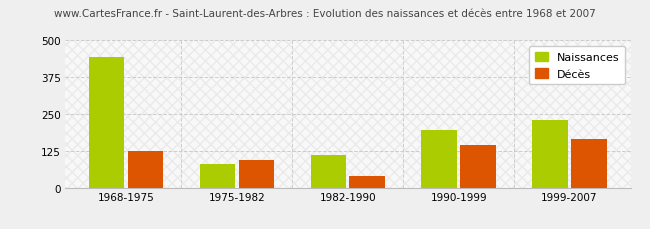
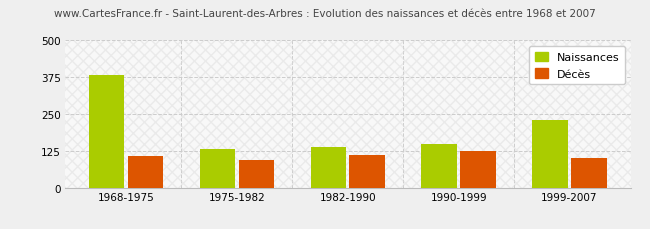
Naissances/1968-1975: 445 -> 383
Décès/1968-1975: 125 -> 108
Naissances/1975-1982: 80 -> 132
Naissances/1982-1990: 110 -> 139
Décès/1982-1990: 40 -> 112
Naissances/1990-1999: 195 -> 148
Décès/1990-1999: 145 -> 123
Décès/1999-2007: 165 -> 100
